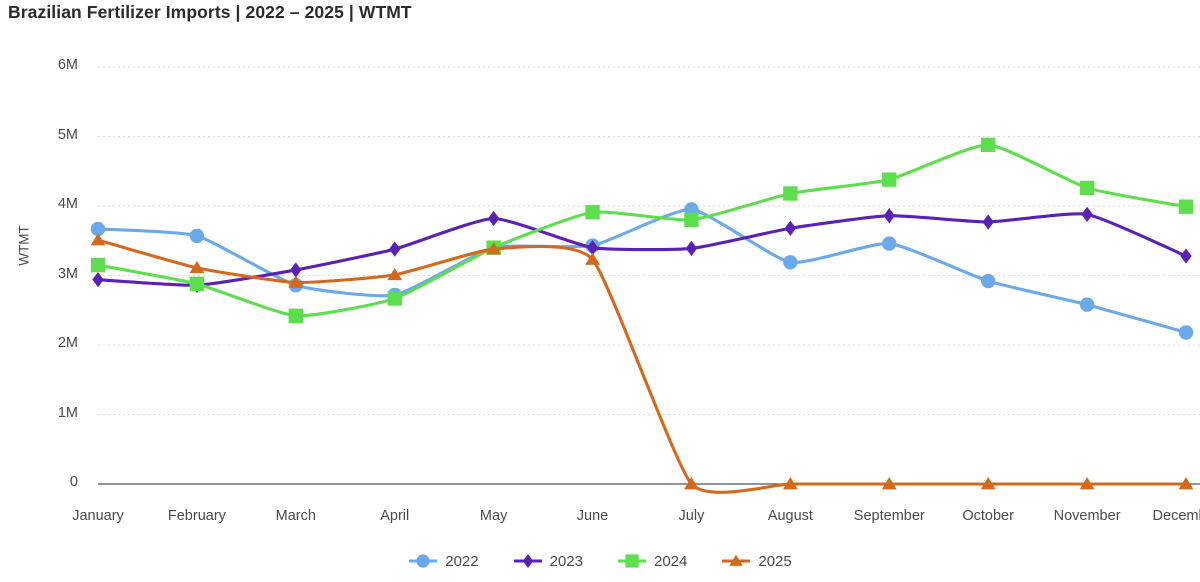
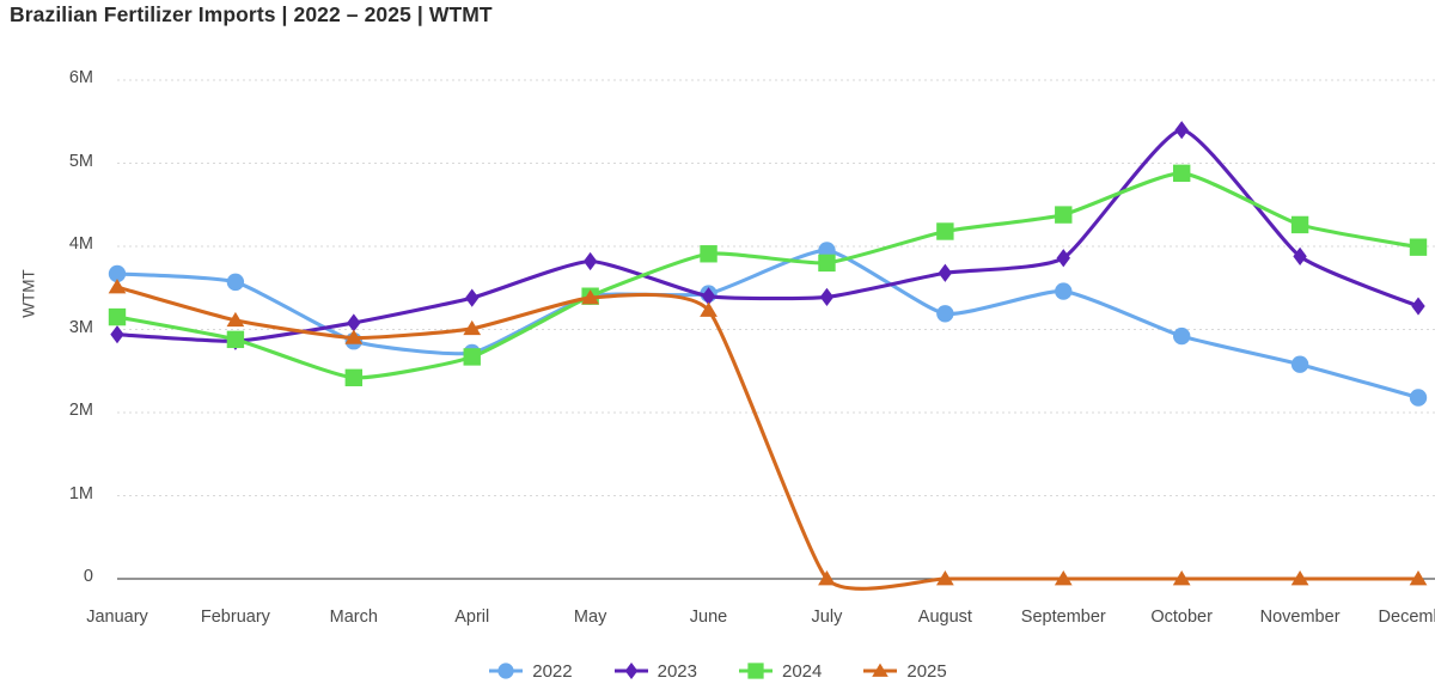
2023/October: 3.8M -> 5.4M
